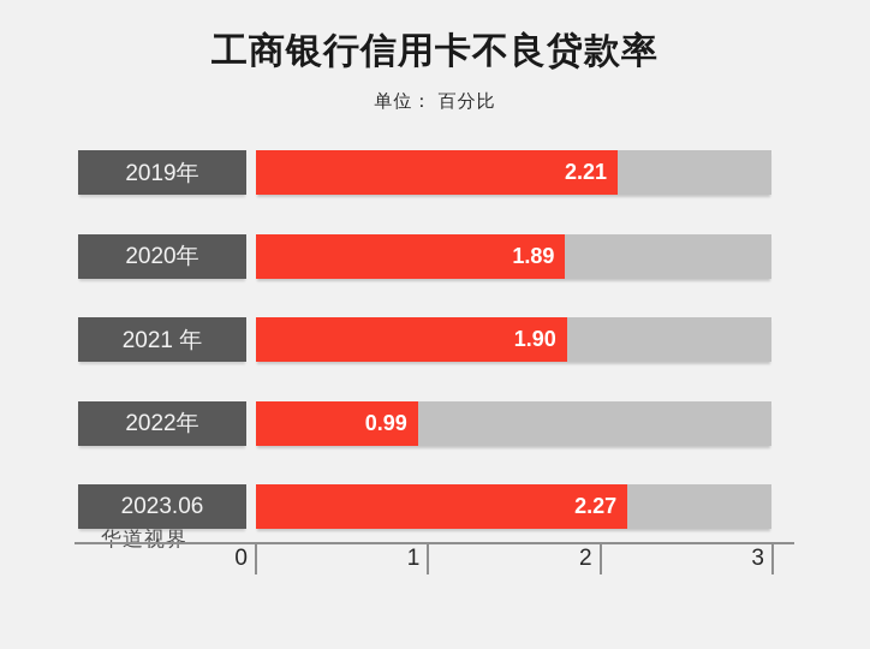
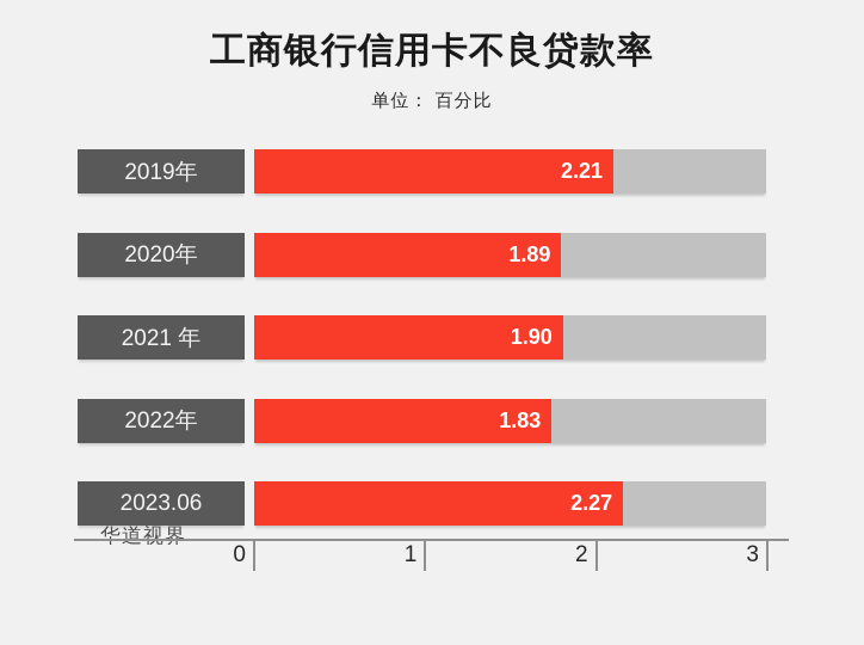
2022年: 0.99 -> 1.83
